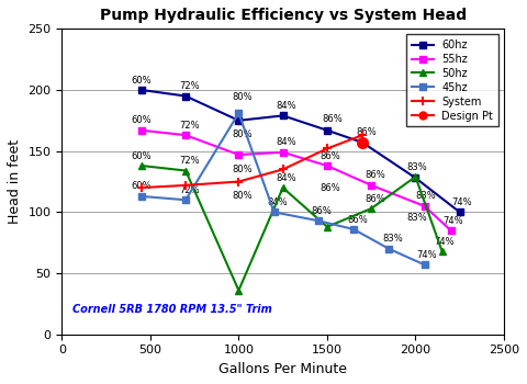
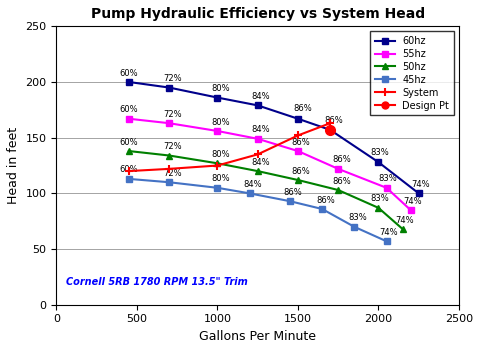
60hz/1000: 175 -> 186
55hz/1000: 147 -> 156
50hz/1000: 36 -> 127
45hz/1000: 181 -> 105
50hz/1500: 88 -> 112
50hz/2000: 129 -> 87
